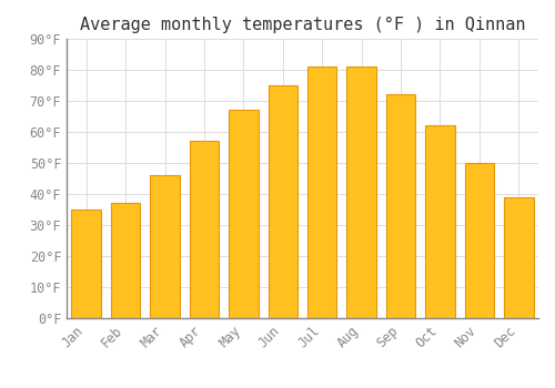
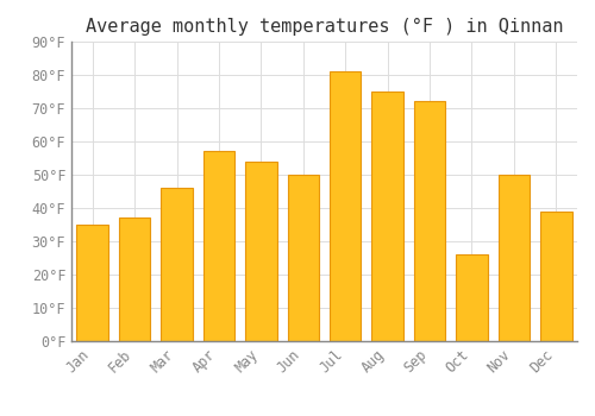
May: 67°F -> 54°F
Jun: 75°F -> 50°F
Aug: 81°F -> 75°F
Oct: 62°F -> 26°F
